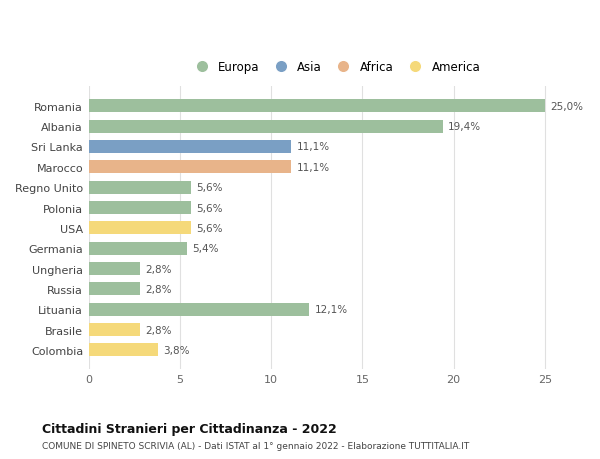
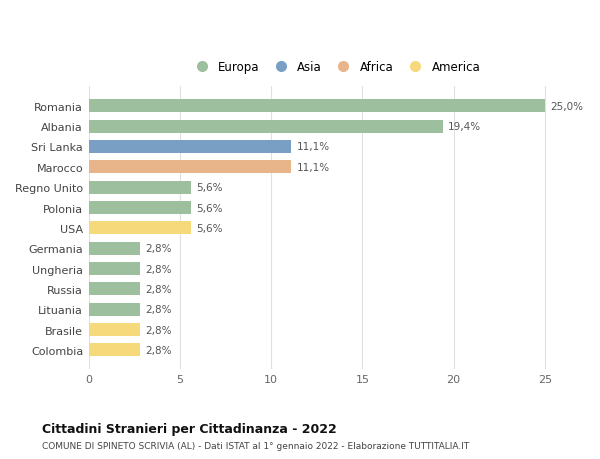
Germania: 5,4% -> 2,8%
Lituania: 12,1% -> 2,8%
Colombia: 3,8% -> 2,8%
